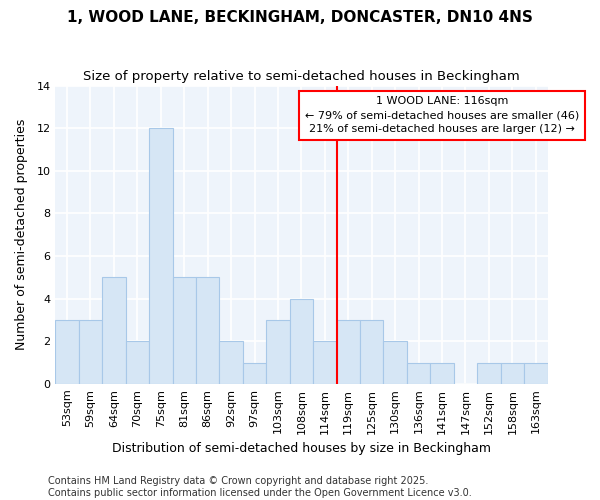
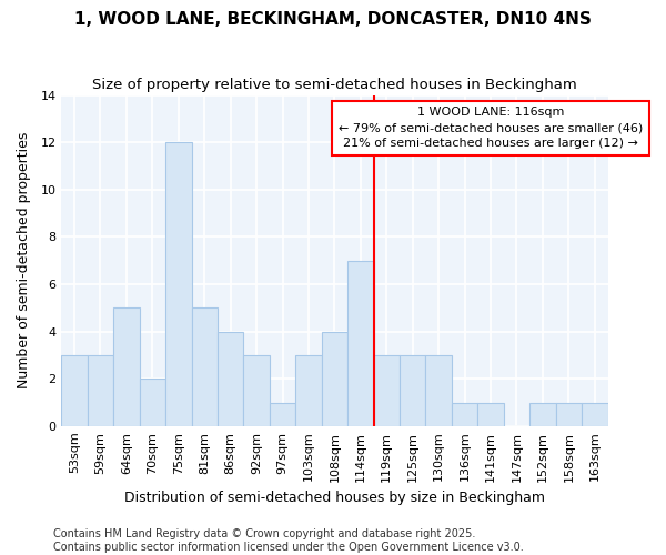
86sqm: 5 -> 4
92sqm: 2 -> 3
114sqm: 2 -> 7
130sqm: 2 -> 3
